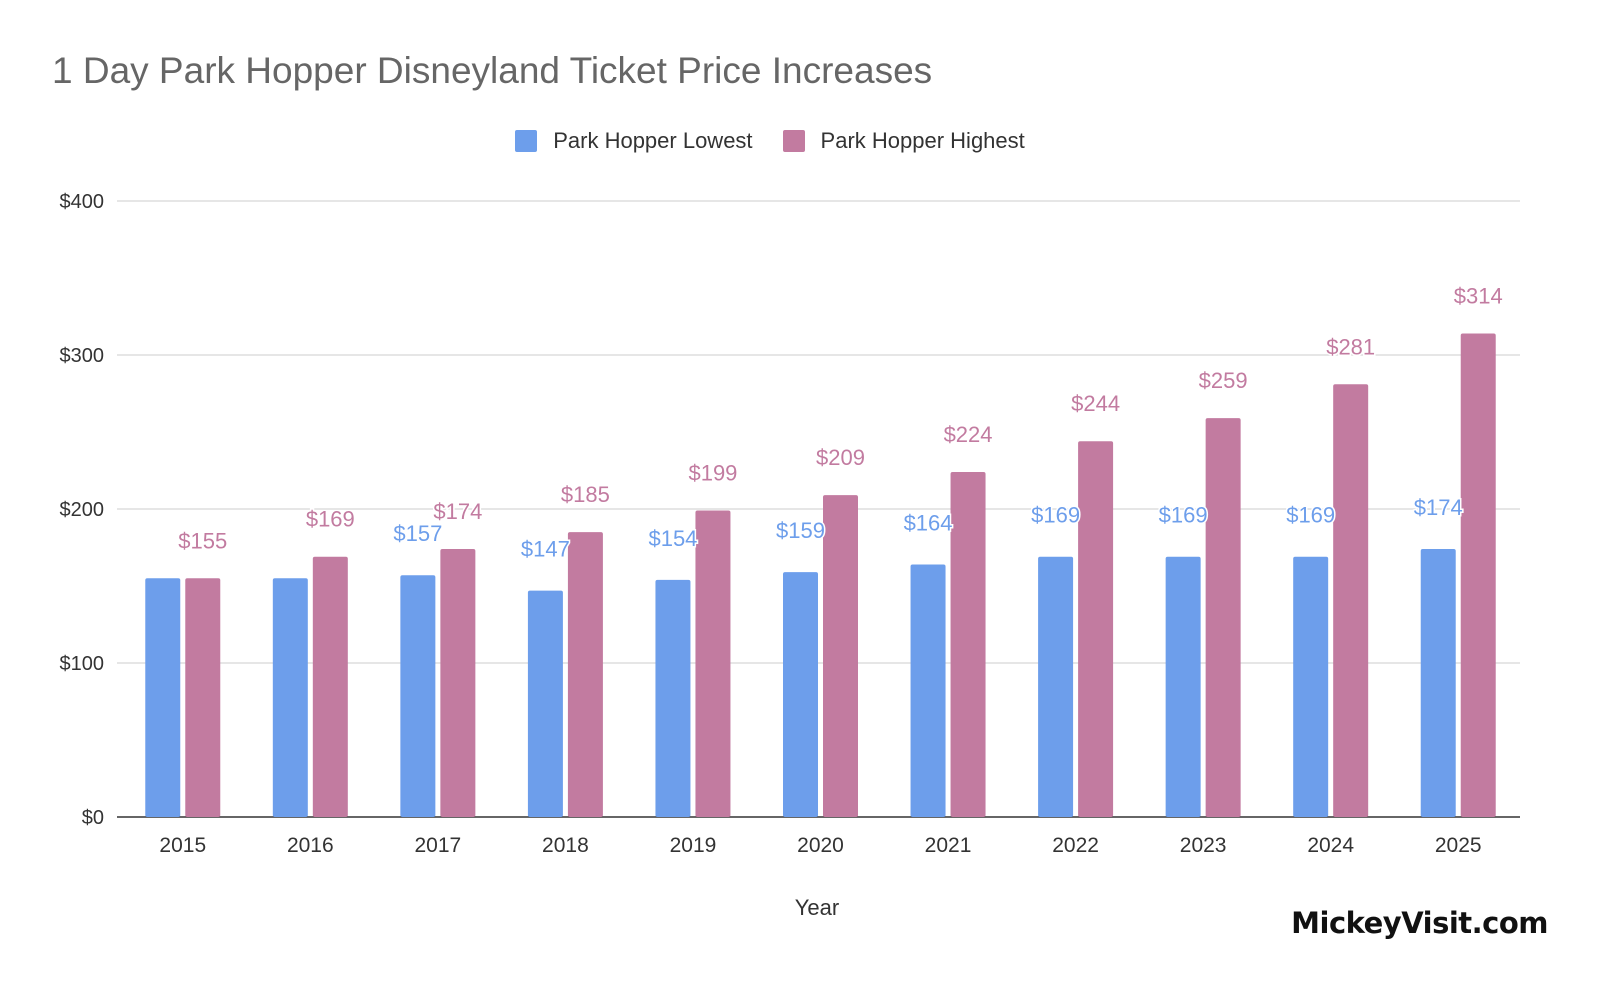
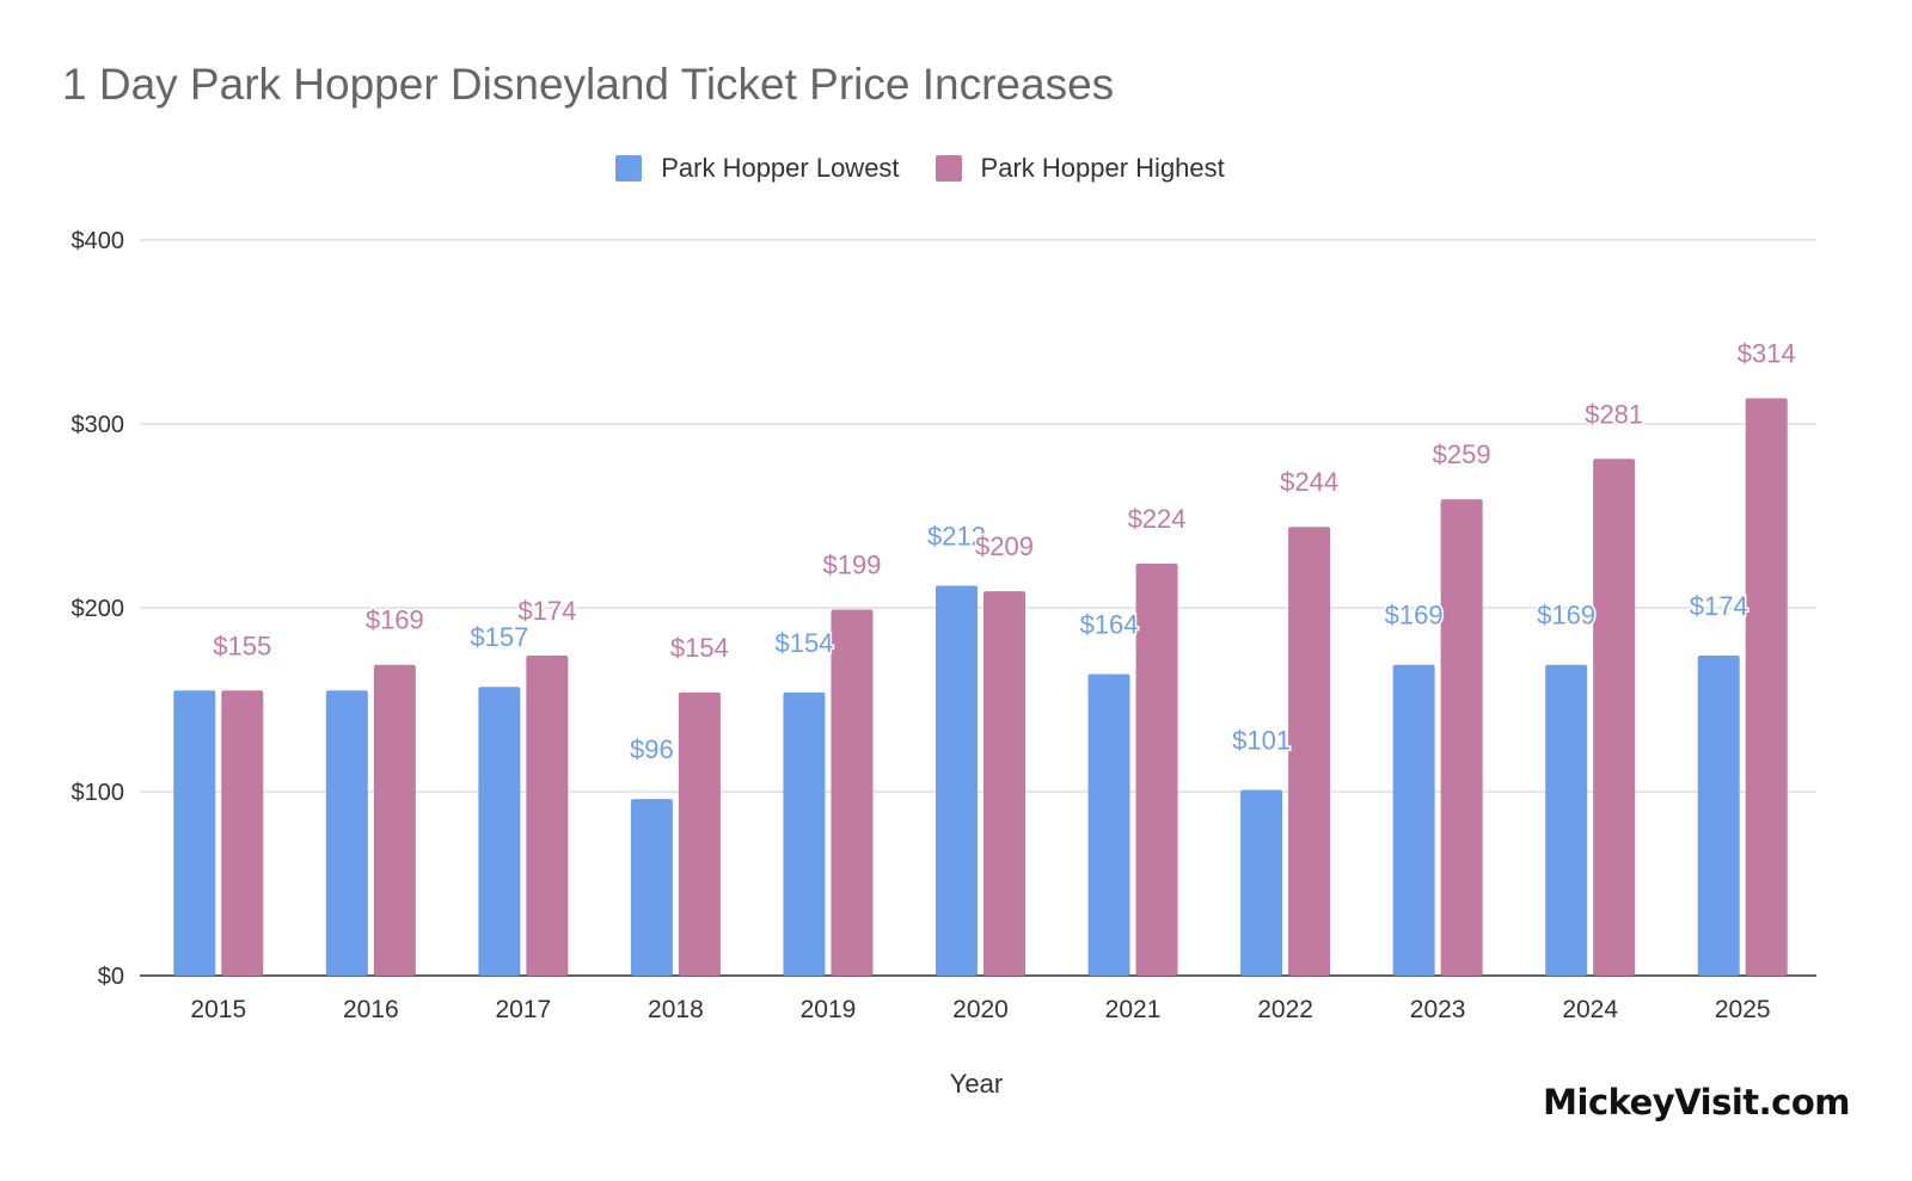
Park Hopper Lowest/2018: $147 -> $96
Park Hopper Highest/2018: $185 -> $154
Park Hopper Lowest/2020: $159 -> $212
Park Hopper Lowest/2022: $169 -> $101
